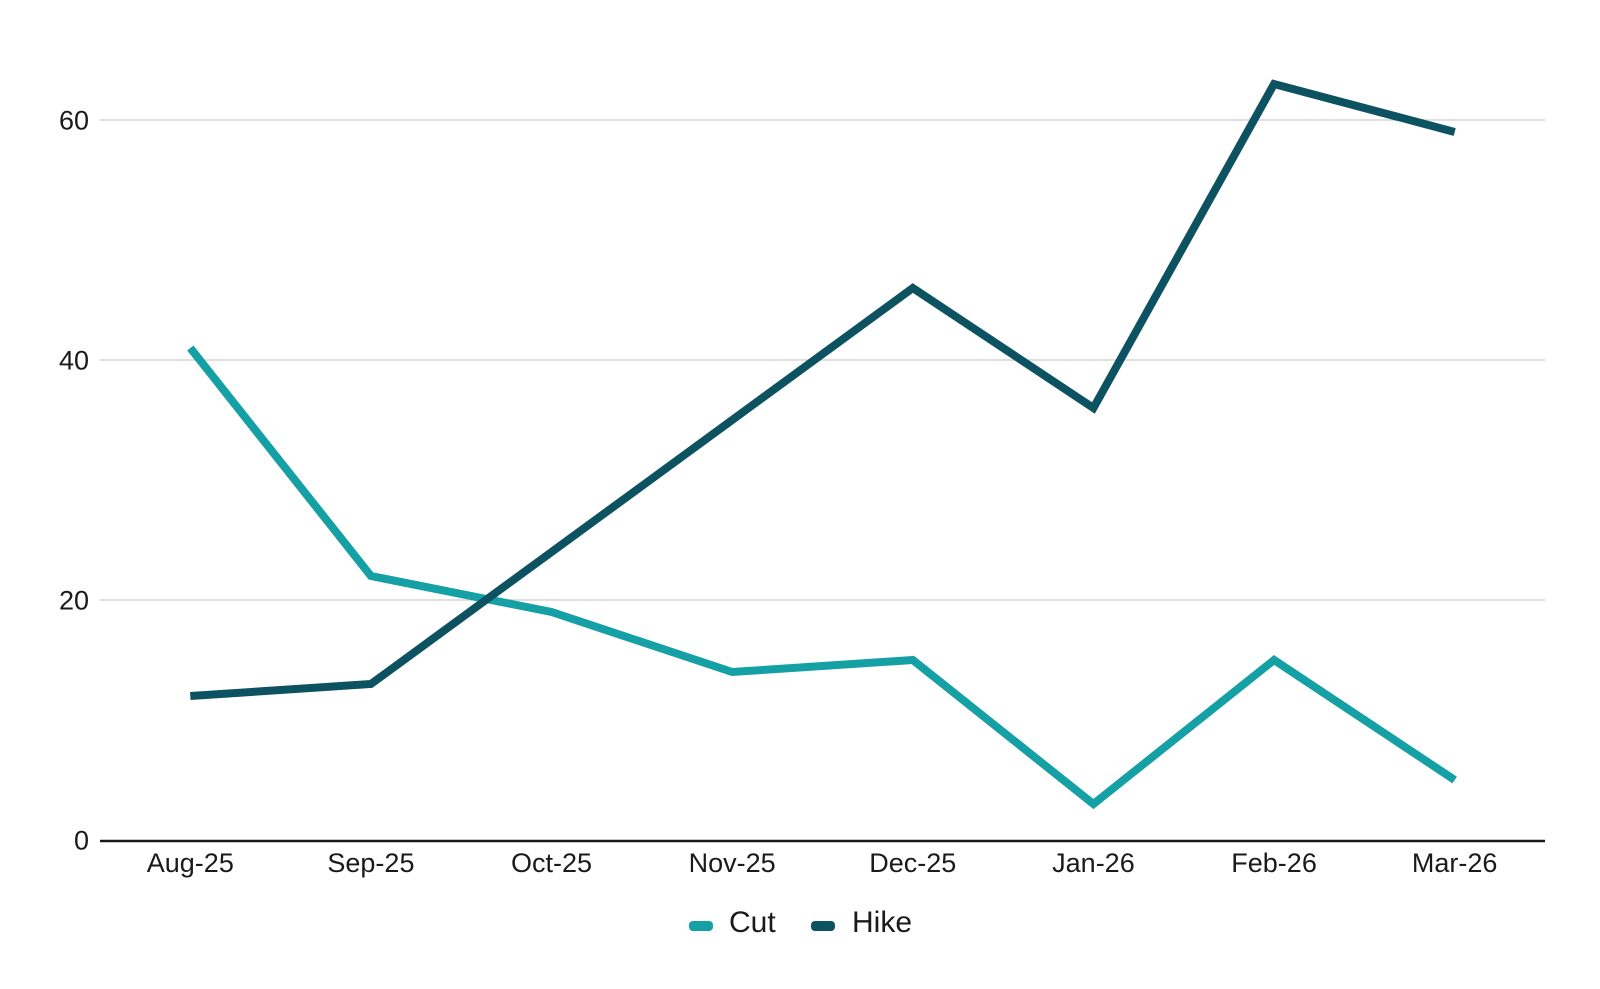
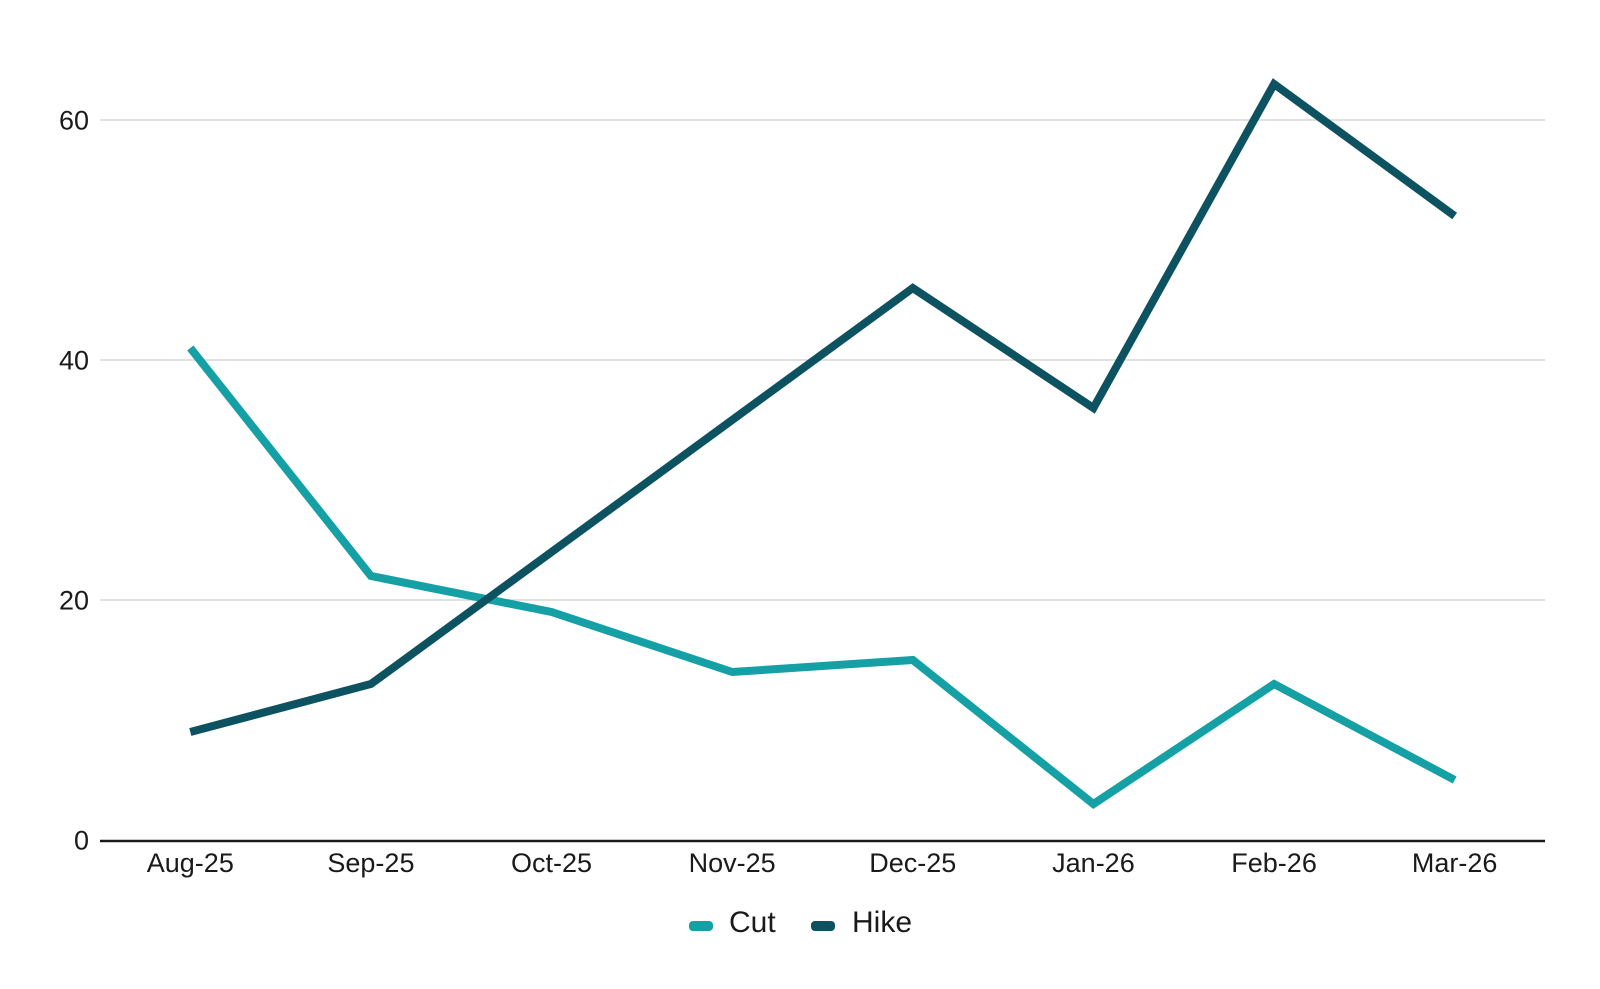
Hike/Aug-25: 12 -> 9
Cut/Feb-26: 15 -> 13
Hike/Mar-26: 59 -> 52
